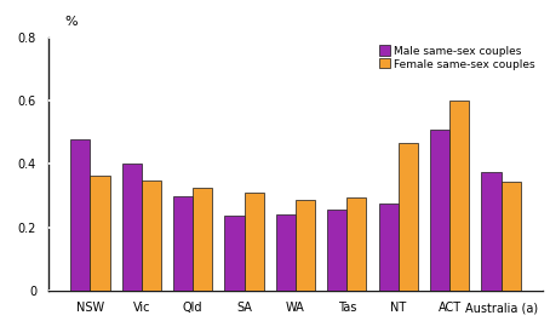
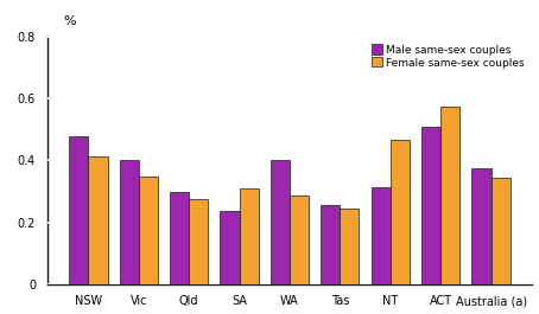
Female same-sex couples/NSW: 0.365 -> 0.415
Female same-sex couples/Qld: 0.325 -> 0.275
Male same-sex couples/WA: 0.240 -> 0.400
Female same-sex couples/Tas: 0.295 -> 0.245
Male same-sex couples/NT: 0.275 -> 0.315
Female same-sex couples/ACT: 0.600 -> 0.575
